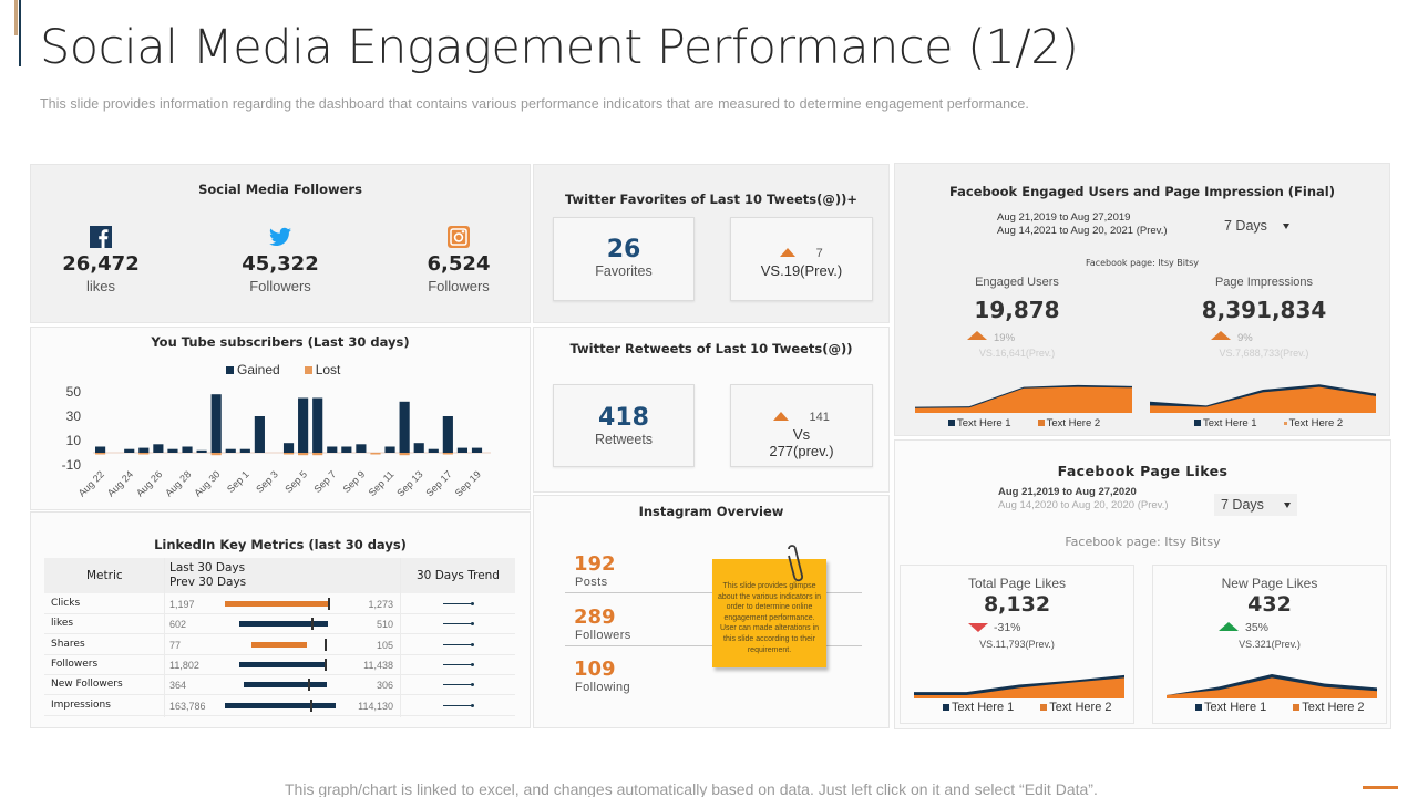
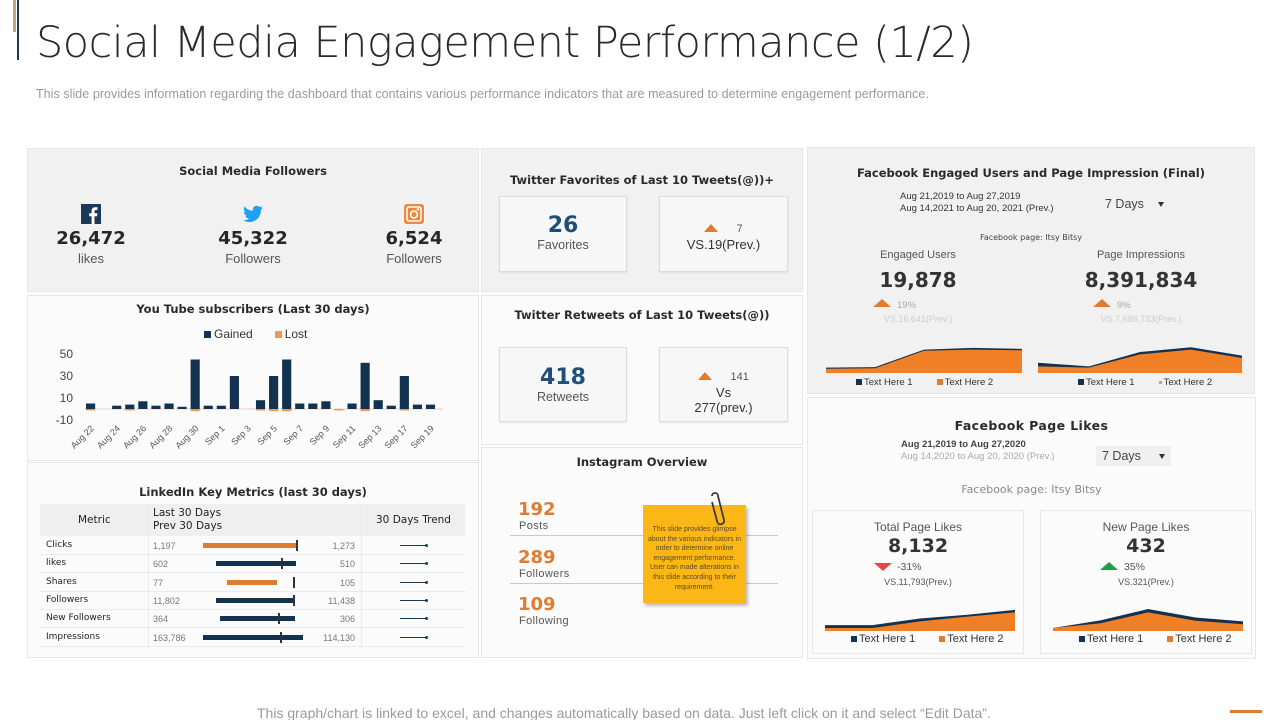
Gained/Aug 30: 48 -> 45
Gained/Sep 5: 45 -> 30
